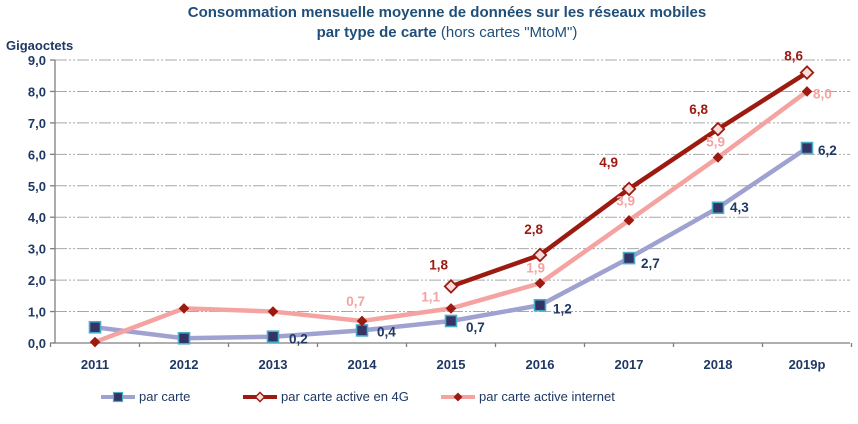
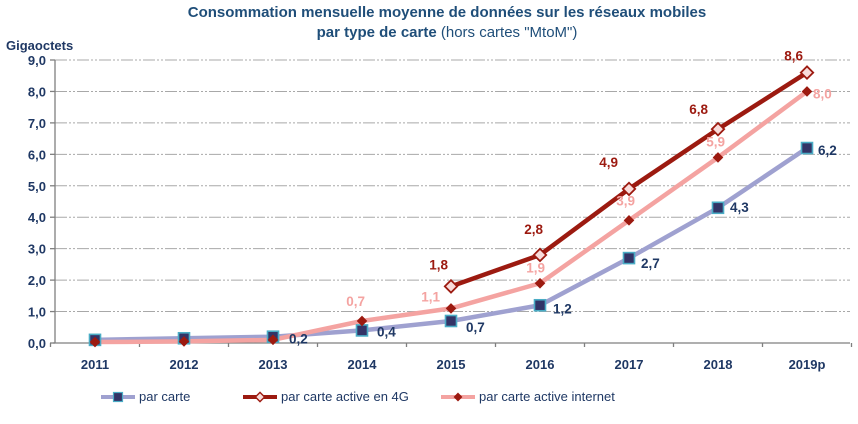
par carte/2011: 0,5 -> 0,1
par carte active internet/2012: 1,1 -> 0,1
par carte active internet/2013: 1,0 -> 0,1
